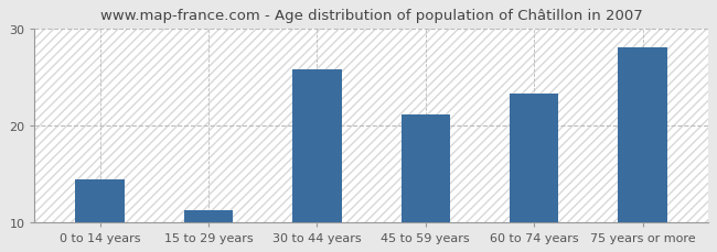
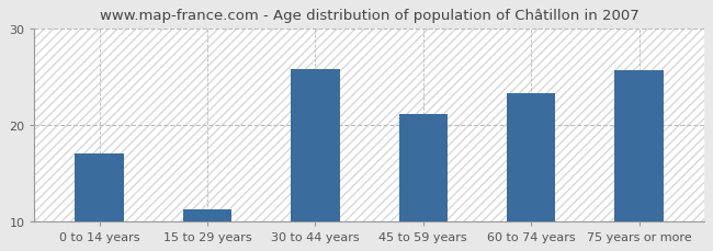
0 to 14 years: 14.4 -> 17.0
75 years or more: 28.0 -> 25.7
